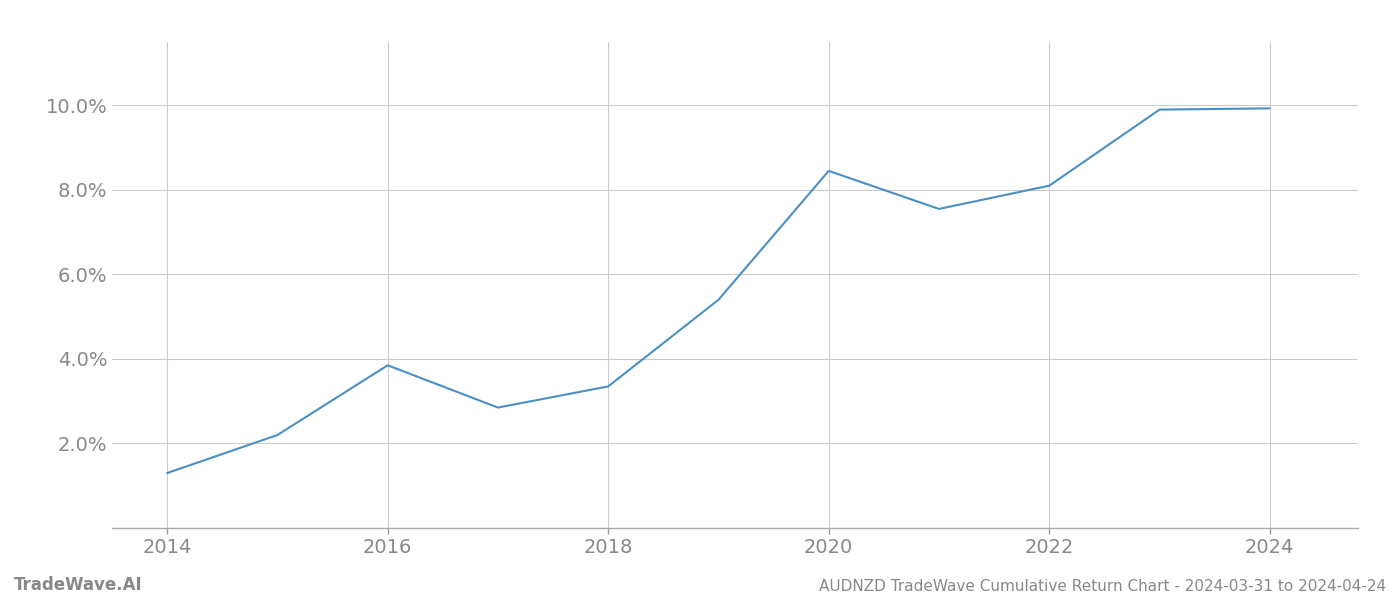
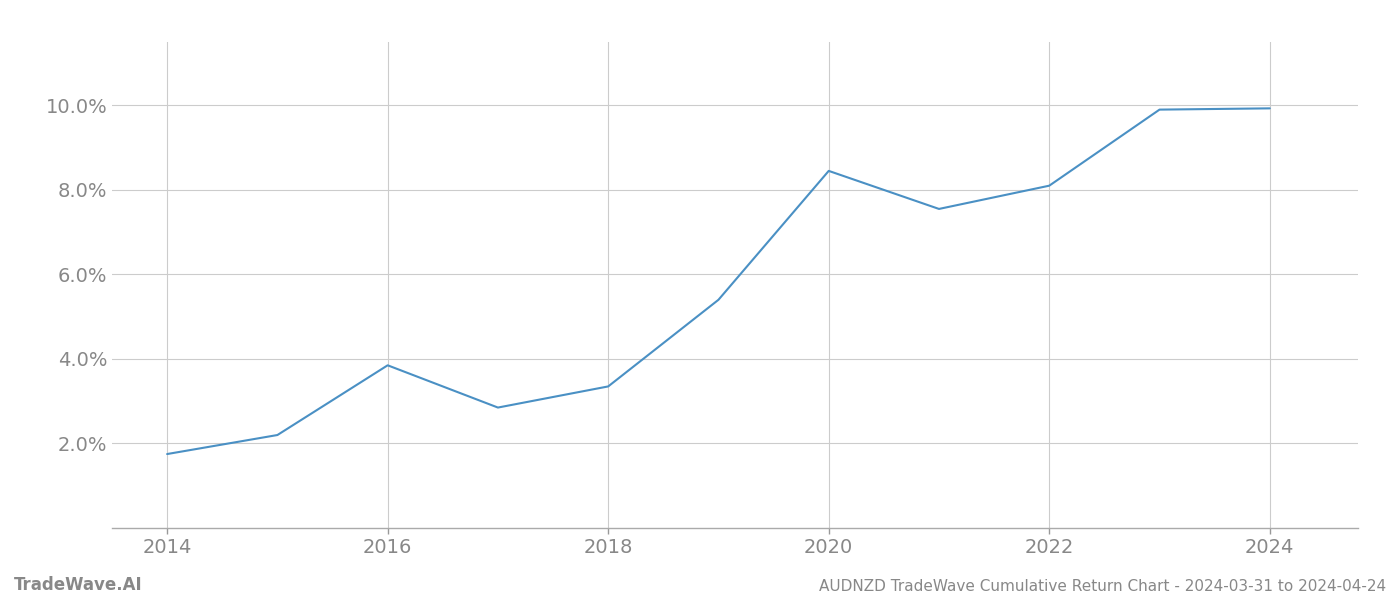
2014: 1.30% -> 1.75%
